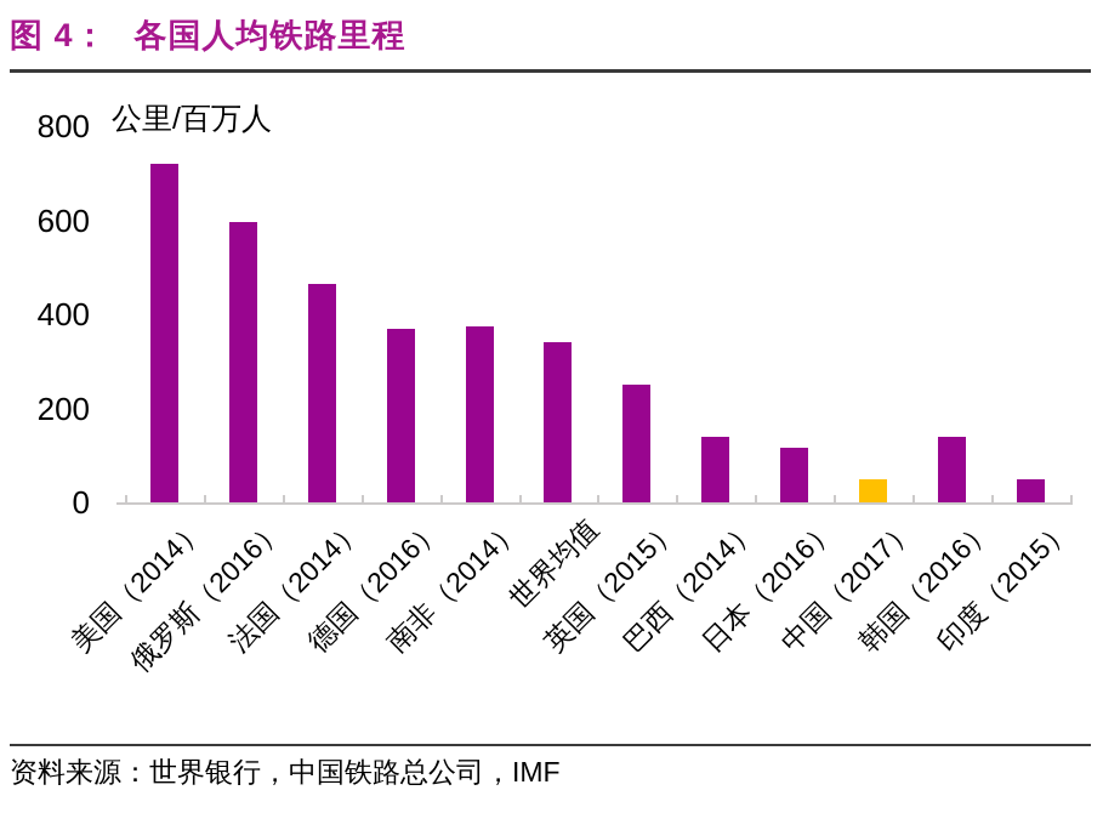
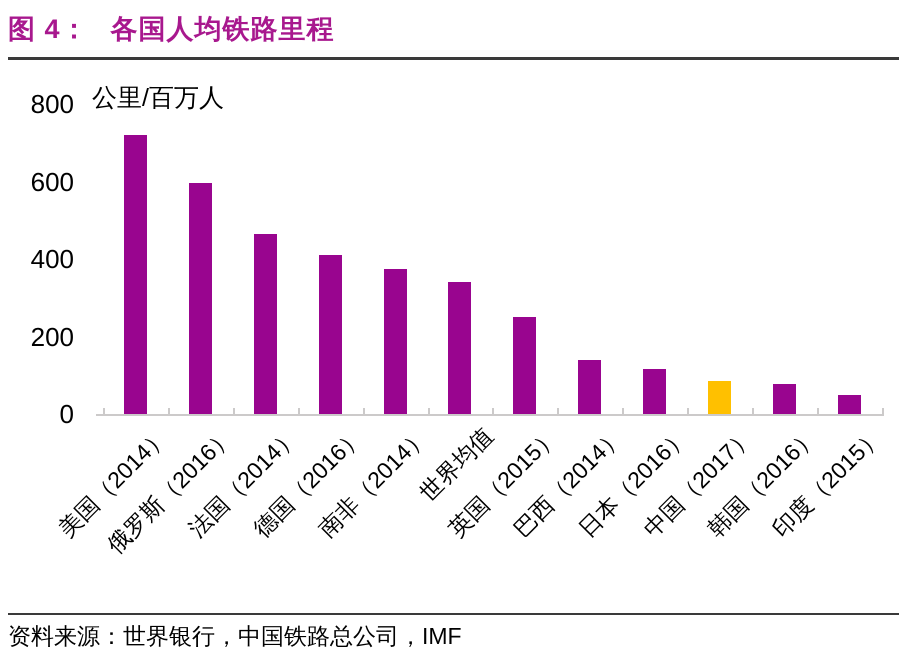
德国（2016）: 370 -> 410
中国（2017）: 50 -> 80
韩国（2016）: 140 -> 80
